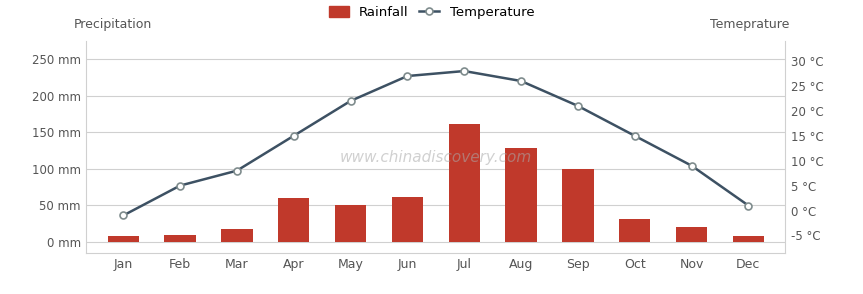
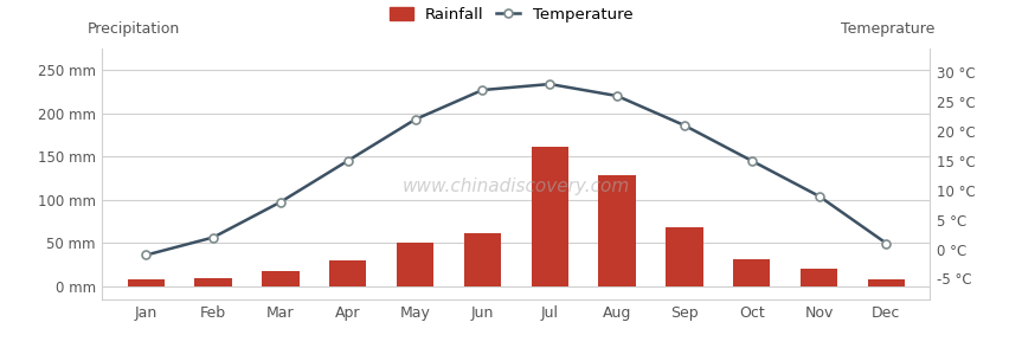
Temperature/Feb: 5 °C -> 2 °C
Rainfall/Apr: 60 mm -> 30 mm
Rainfall/Sep: 100 mm -> 68 mm
